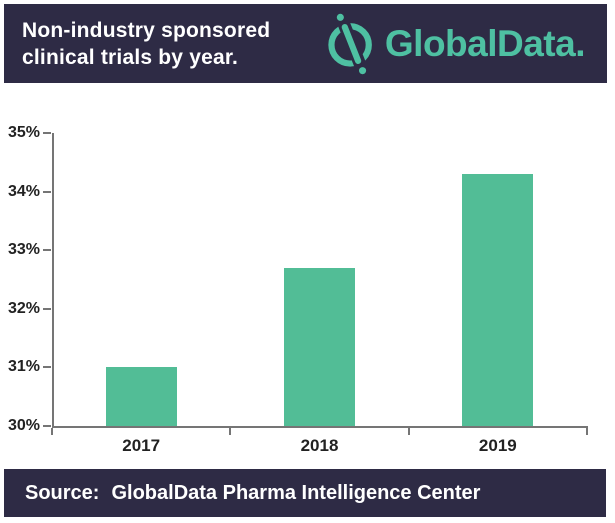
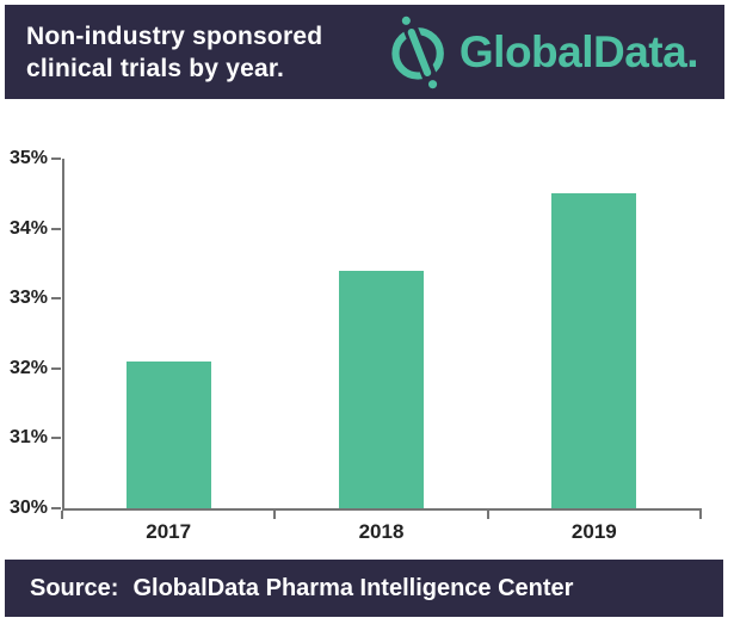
2017: 31.0% -> 32.1%
2018: 32.7% -> 33.4%
2019: 34.3% -> 34.5%
